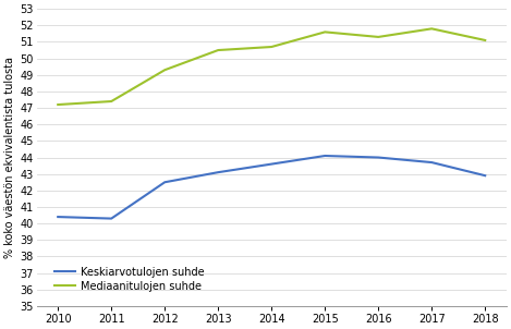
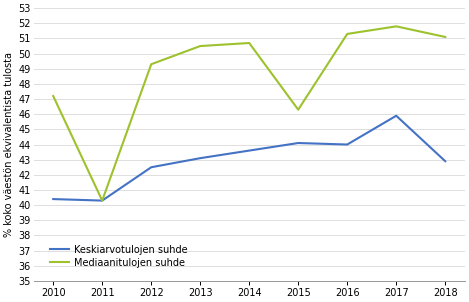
Mediaanitulojen suhde/2011: 47.4 -> 40.3
Mediaanitulojen suhde/2015: 51.6 -> 46.3
Keskiarvotulojen suhde/2017: 43.7 -> 45.9
